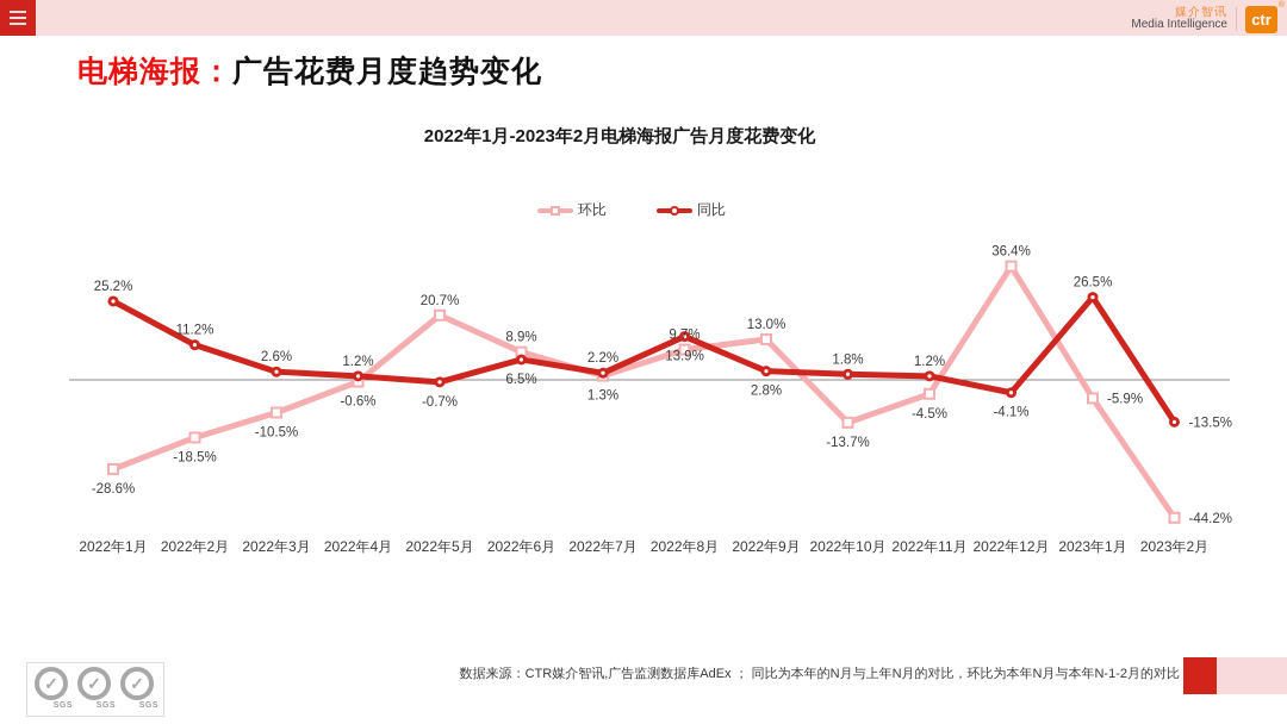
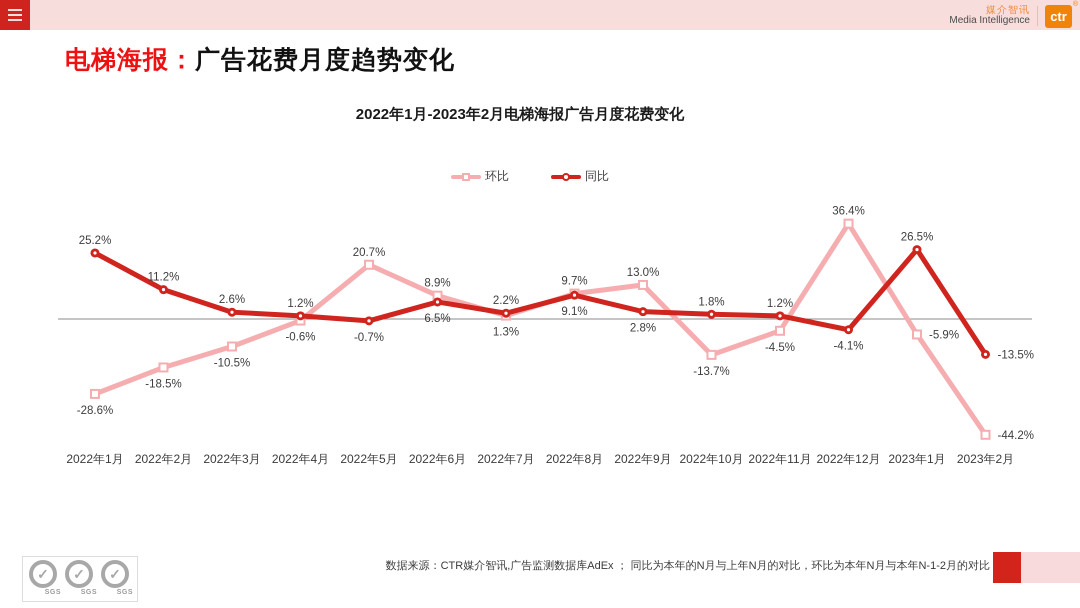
同比/2022年8月: 13.9% -> 9.1%
